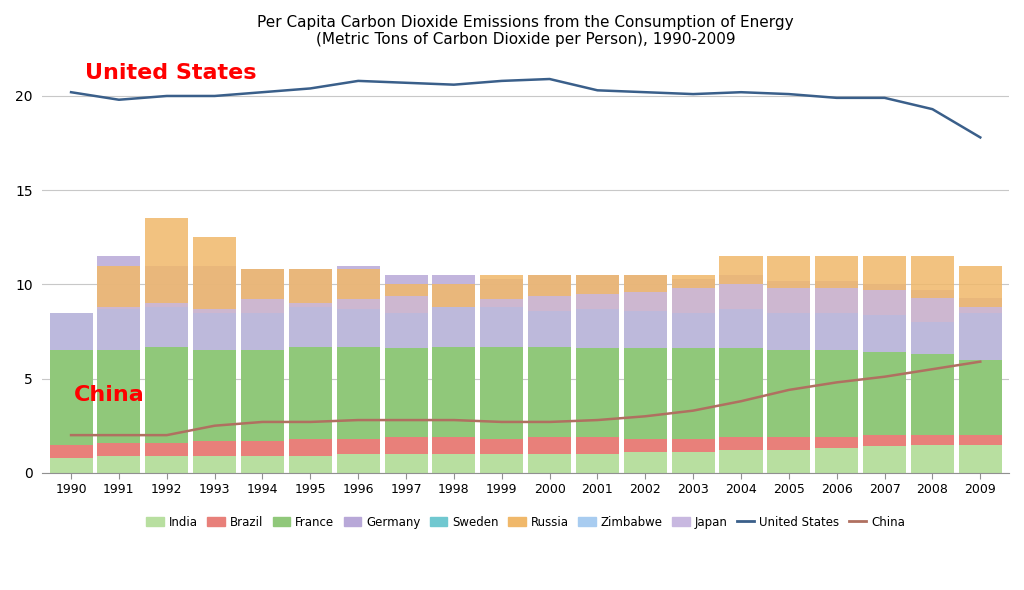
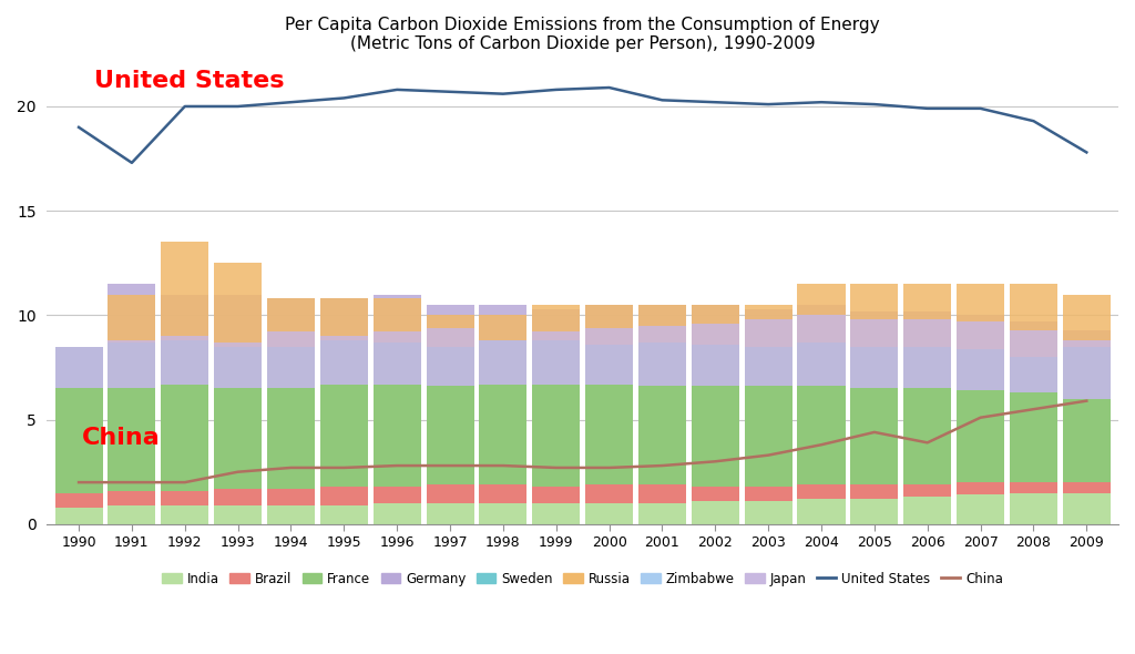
United States/1990: 20.2 -> 19.0
United States/1991: 19.8 -> 17.3
China/2006: 4.8 -> 3.9
